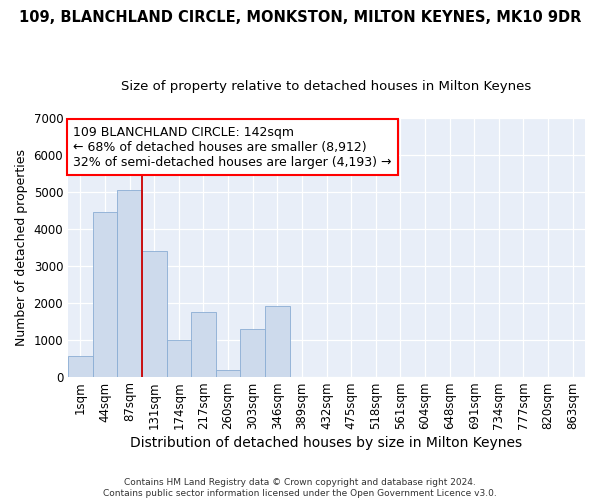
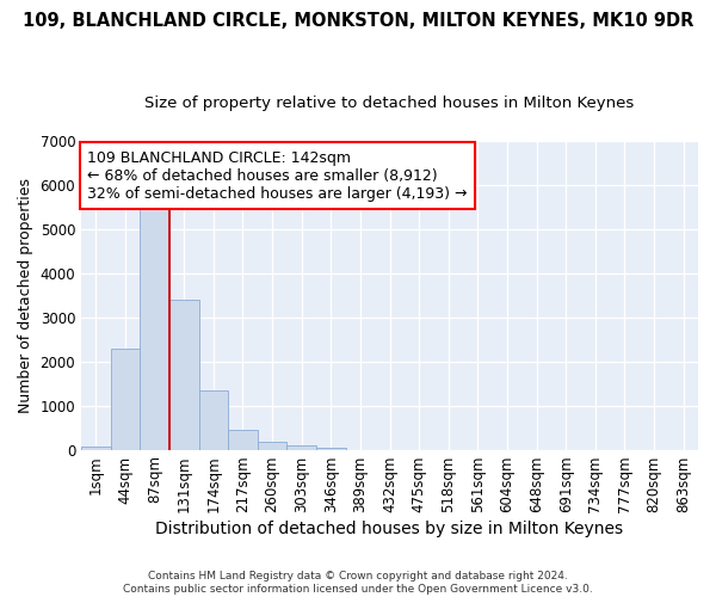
1sqm: 550 -> 80
44sqm: 4450 -> 2280
87sqm: 5050 -> 5450
174sqm: 1000 -> 1350
217sqm: 1750 -> 450
303sqm: 1300 -> 100
346sqm: 1900 -> 50
